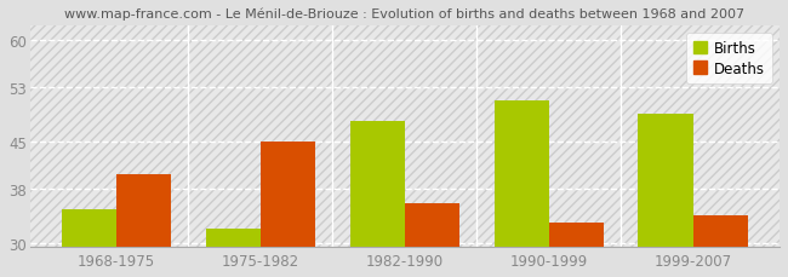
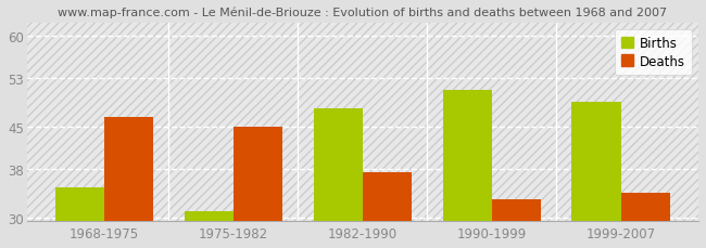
Deaths/1968-1975: 40.2 -> 46.5
Births/1975-1982: 32 -> 31
Deaths/1982-1990: 35.8 -> 37.5
